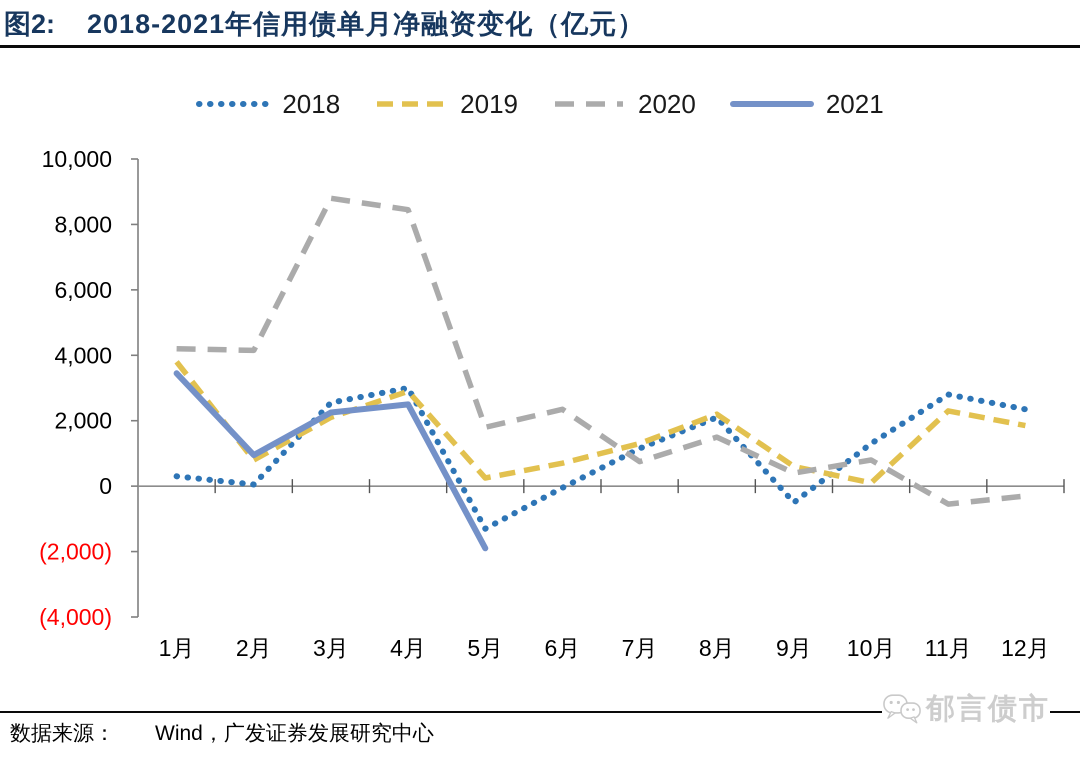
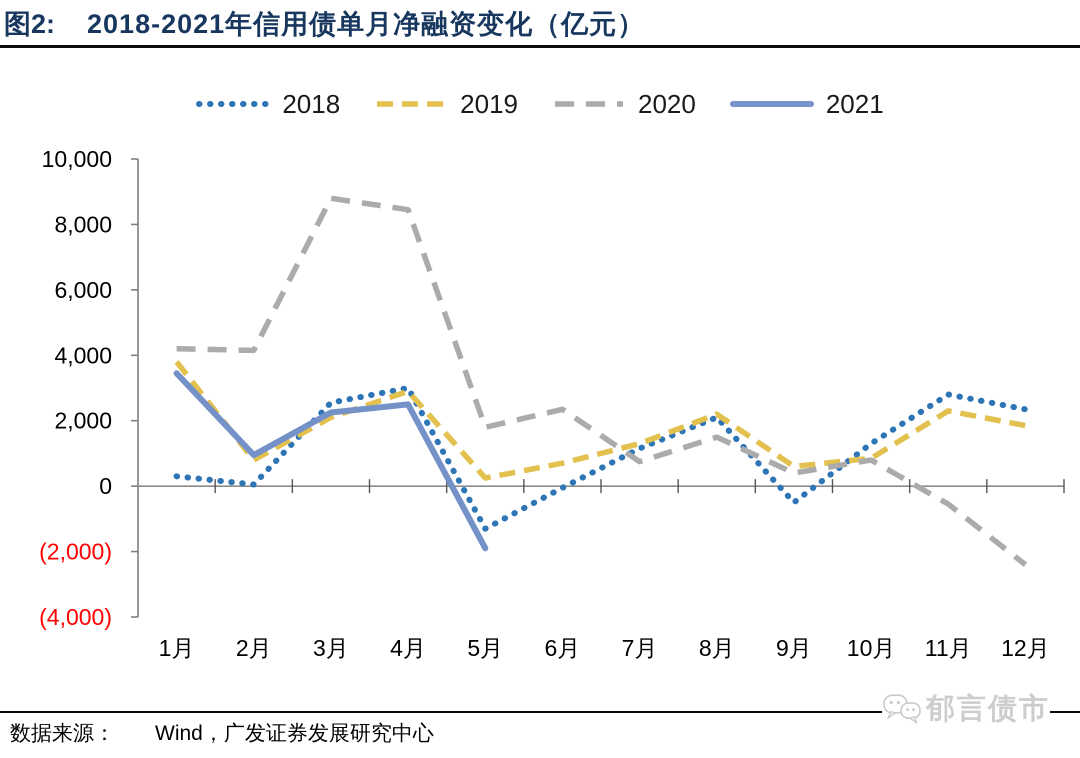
2019/10月: 100 -> 800
2020/12月: -300 -> -2400
